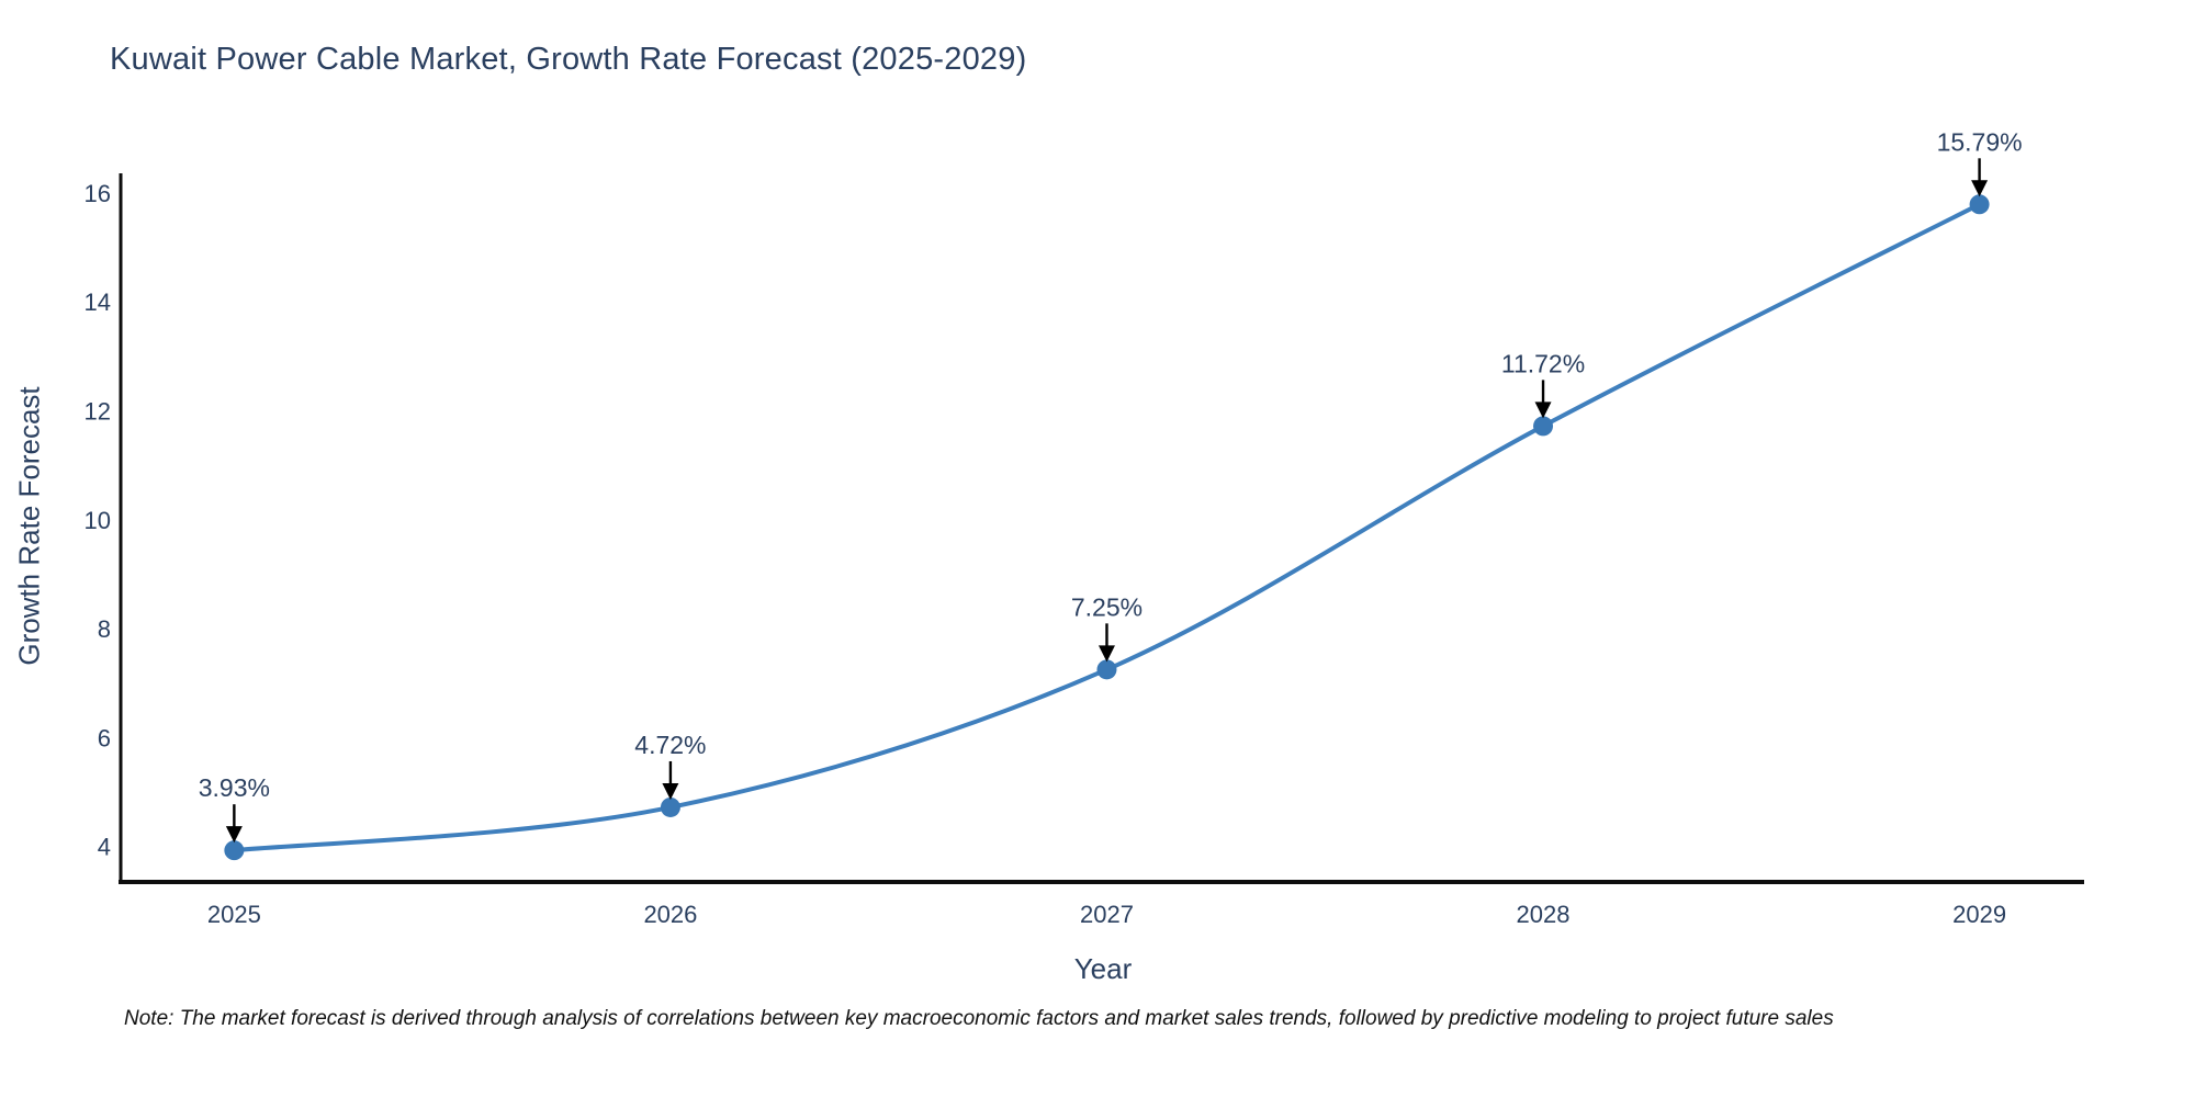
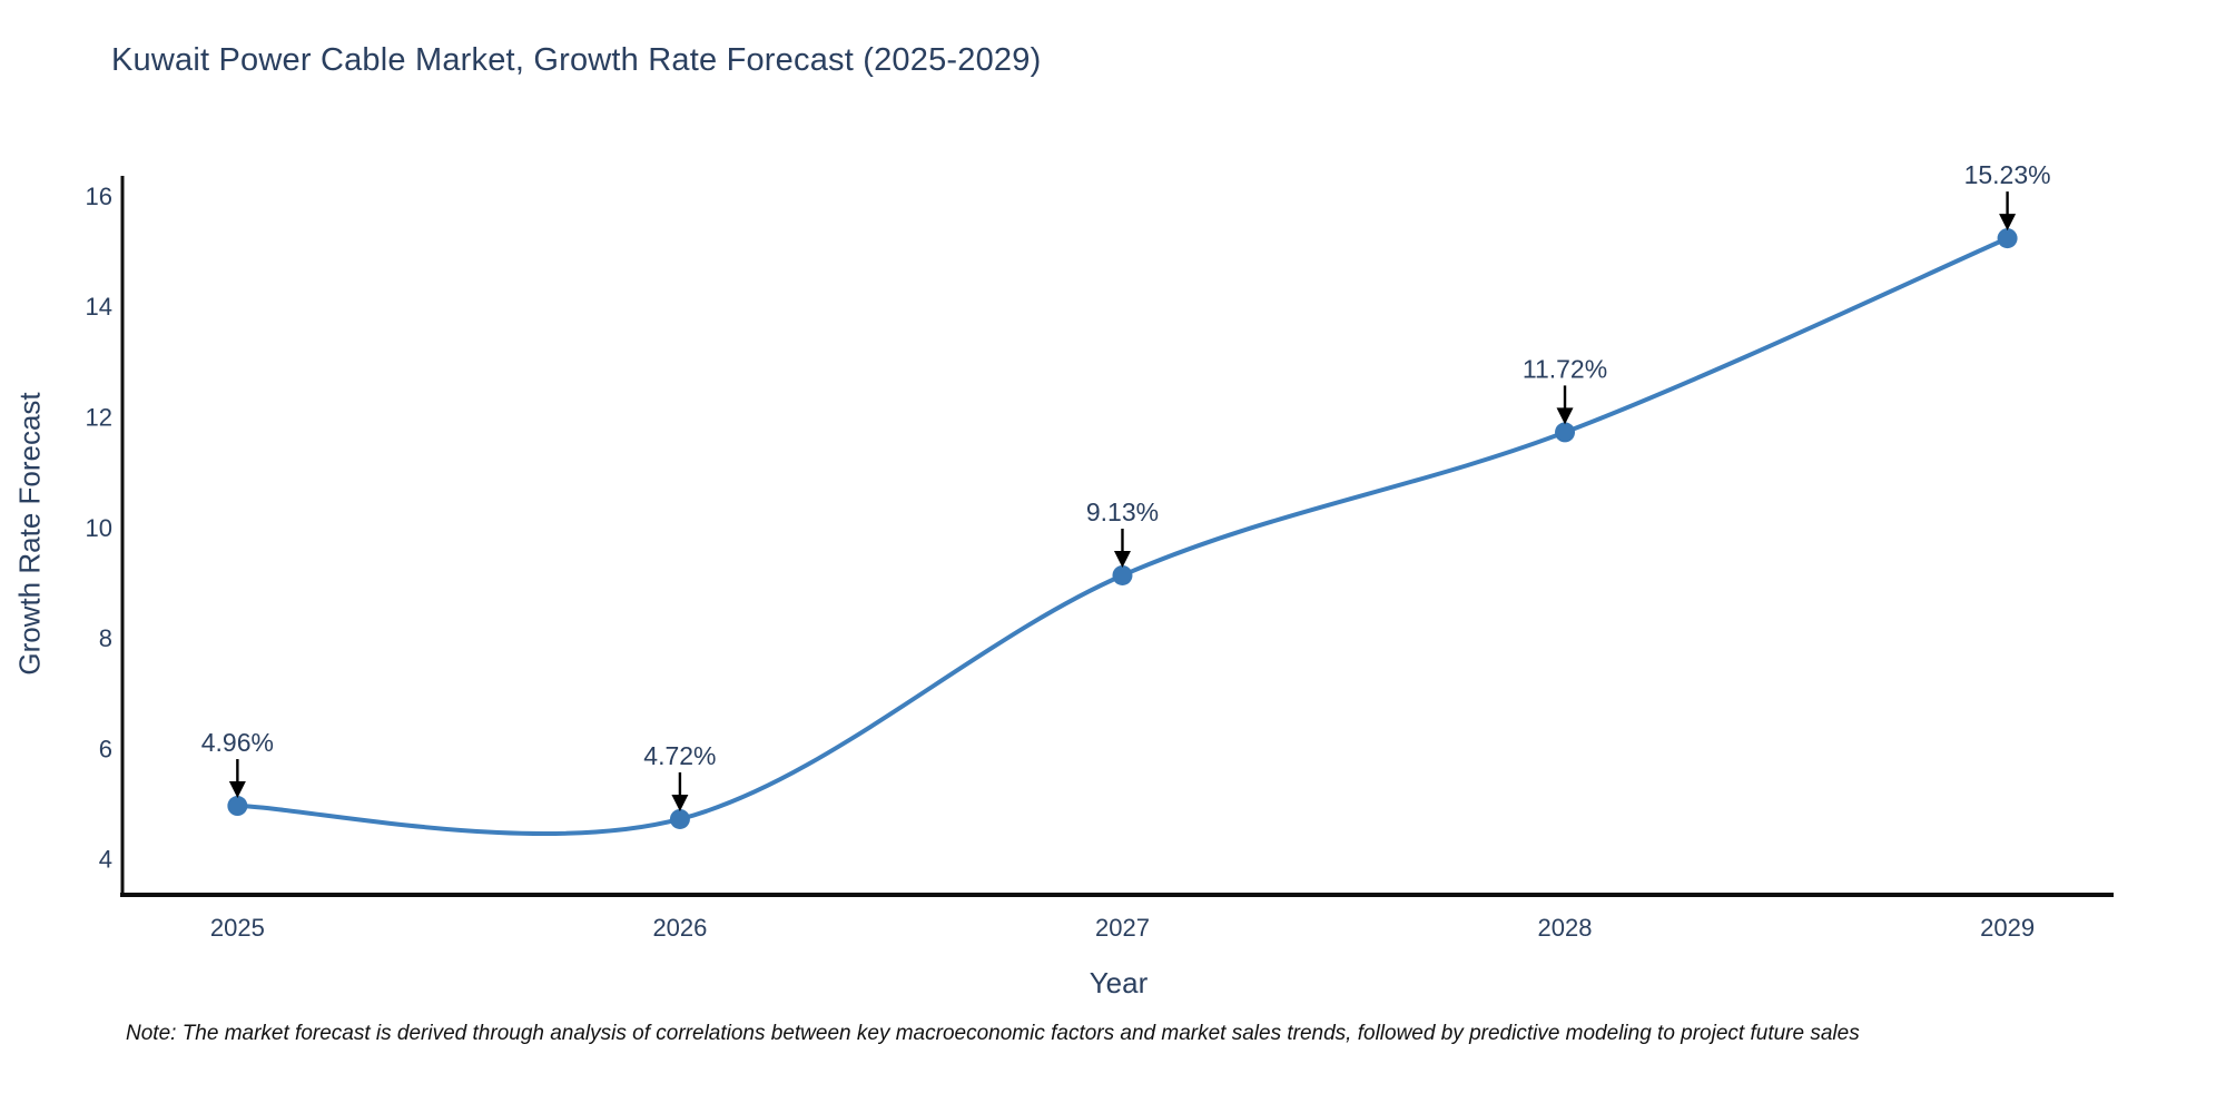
2025: 3.93% -> 4.96%
2027: 7.25% -> 9.13%
2029: 15.79% -> 15.23%
